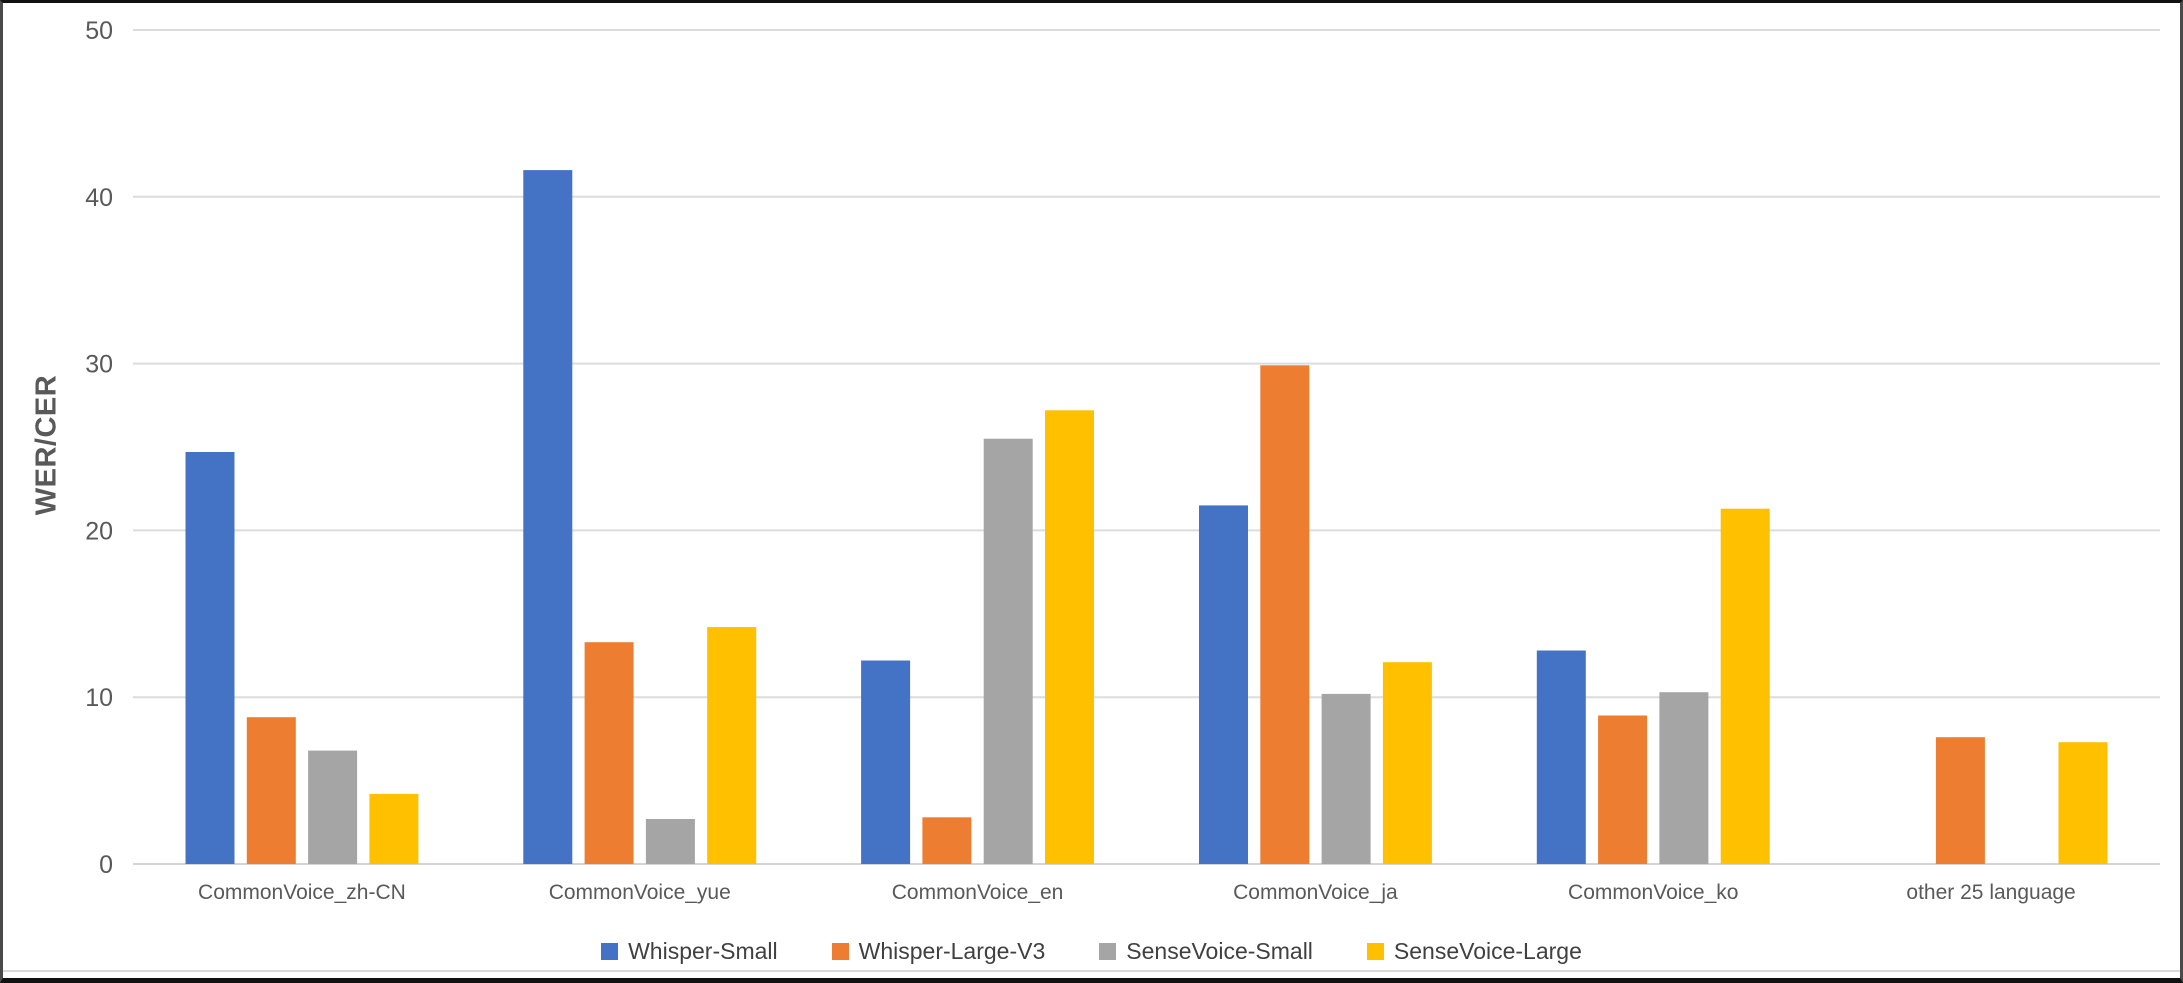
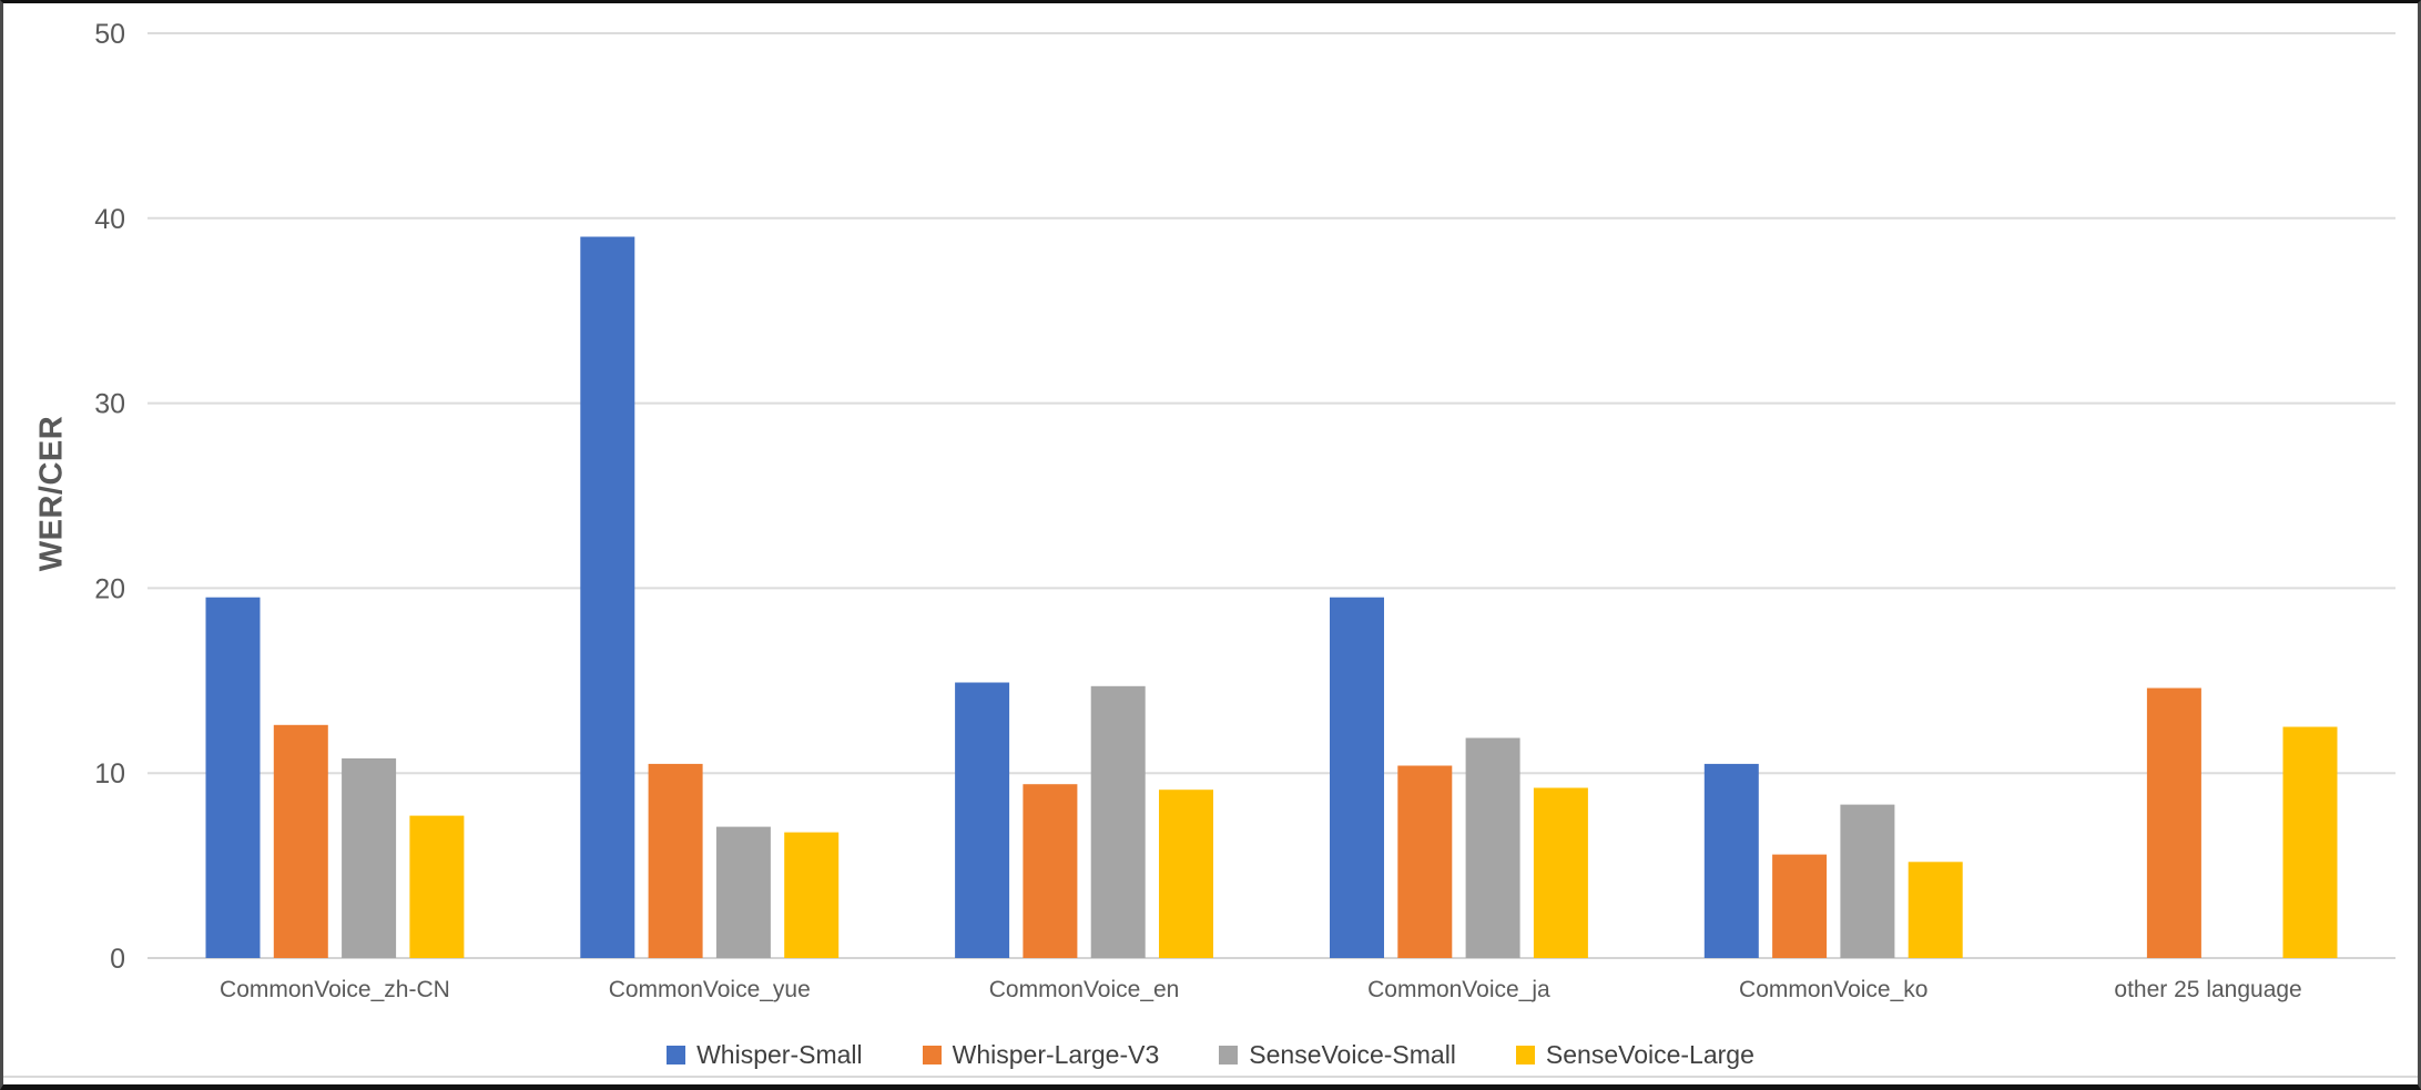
Whisper-Small/CommonVoice_zh-CN: 24.7 -> 19.5
Whisper-Large-V3/CommonVoice_zh-CN: 8.8 -> 12.6
SenseVoice-Small/CommonVoice_zh-CN: 6.8 -> 10.8
SenseVoice-Large/CommonVoice_zh-CN: 4.2 -> 7.7
Whisper-Small/CommonVoice_yue: 41.6 -> 39.0
Whisper-Large-V3/CommonVoice_yue: 13.3 -> 10.5
SenseVoice-Small/CommonVoice_yue: 2.7 -> 7.1
SenseVoice-Large/CommonVoice_yue: 14.2 -> 6.8
Whisper-Small/CommonVoice_en: 12.2 -> 14.9
Whisper-Large-V3/CommonVoice_en: 2.8 -> 9.4
SenseVoice-Small/CommonVoice_en: 25.5 -> 14.7
SenseVoice-Large/CommonVoice_en: 27.2 -> 9.1
Whisper-Small/CommonVoice_ja: 21.5 -> 19.5
Whisper-Large-V3/CommonVoice_ja: 29.9 -> 10.4
SenseVoice-Small/CommonVoice_ja: 10.2 -> 11.9
SenseVoice-Large/CommonVoice_ja: 12.1 -> 9.2
Whisper-Small/CommonVoice_ko: 12.8 -> 10.5
Whisper-Large-V3/CommonVoice_ko: 8.9 -> 5.6
SenseVoice-Small/CommonVoice_ko: 10.3 -> 8.3
SenseVoice-Large/CommonVoice_ko: 21.3 -> 5.2
Whisper-Large-V3/other 25 language: 7.6 -> 14.6
SenseVoice-Large/other 25 language: 7.3 -> 12.5
